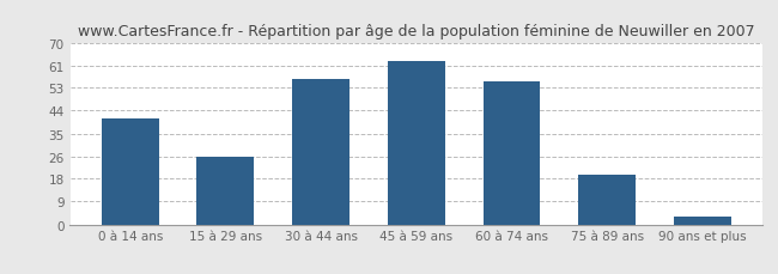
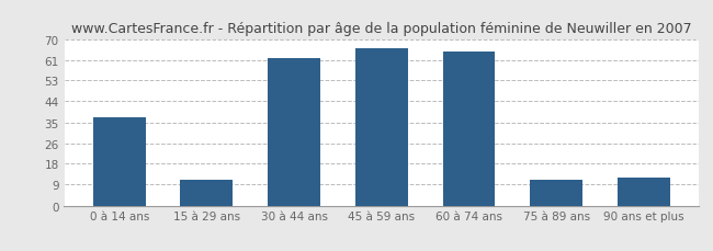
0 à 14 ans: 41 -> 37
15 à 29 ans: 26 -> 11
30 à 44 ans: 56 -> 62
45 à 59 ans: 63 -> 66
60 à 74 ans: 55 -> 65
75 à 89 ans: 19 -> 11
90 ans et plus: 3 -> 12
